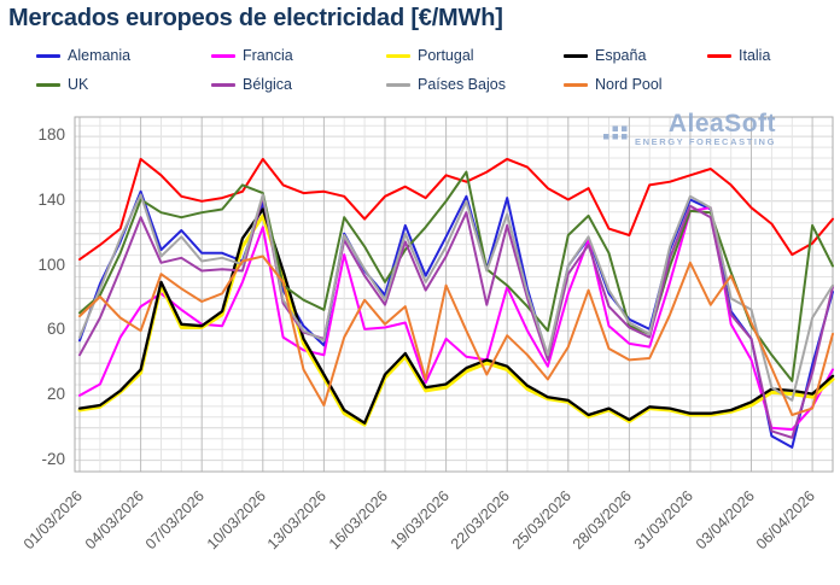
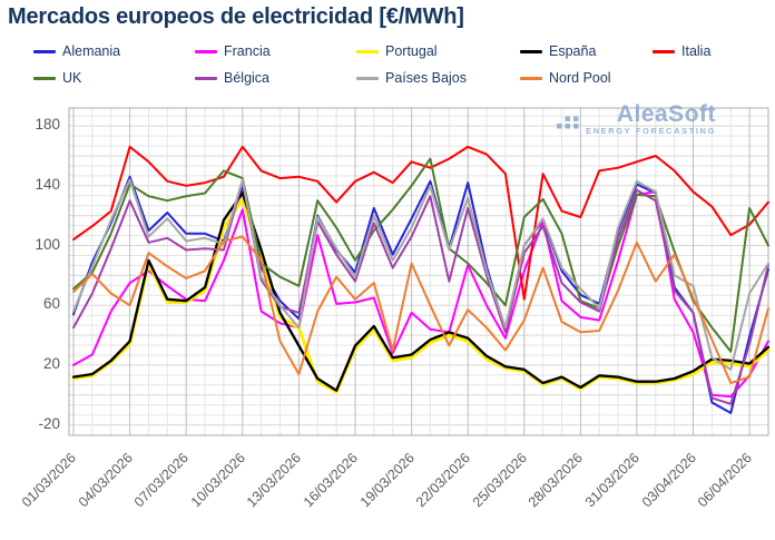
Portugal/13/03/2026: 31 -> 45
Países Bajos/13/03/2026: 54 -> 45
Italia/25/03/2026: 141 -> 64
Países Bajos/28/03/2026: 65 -> 71
